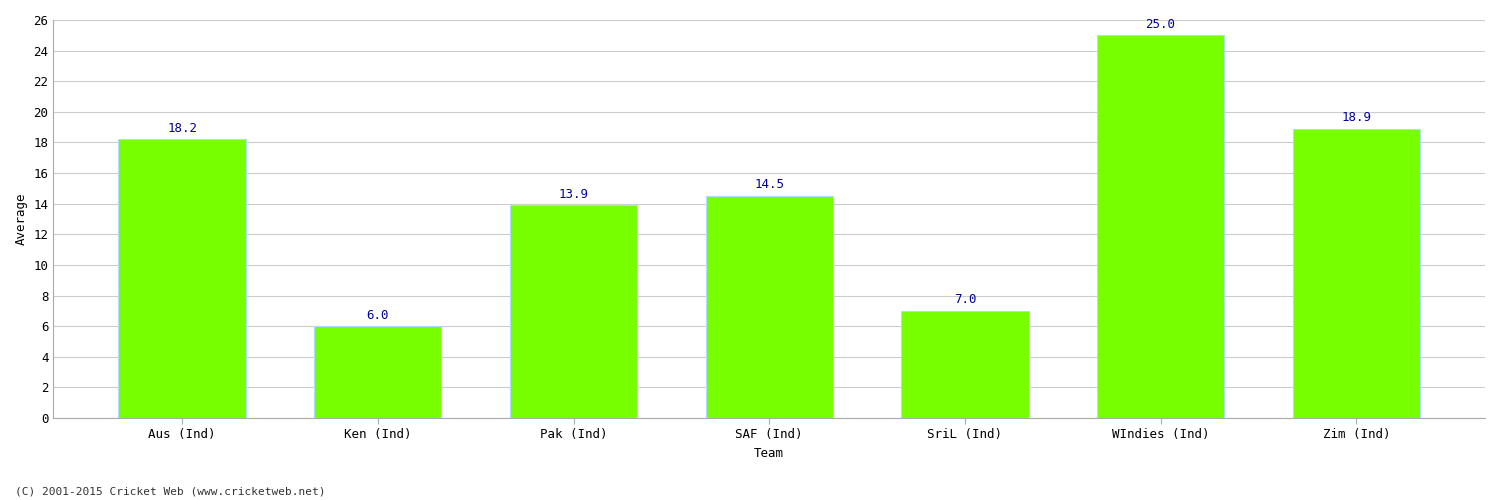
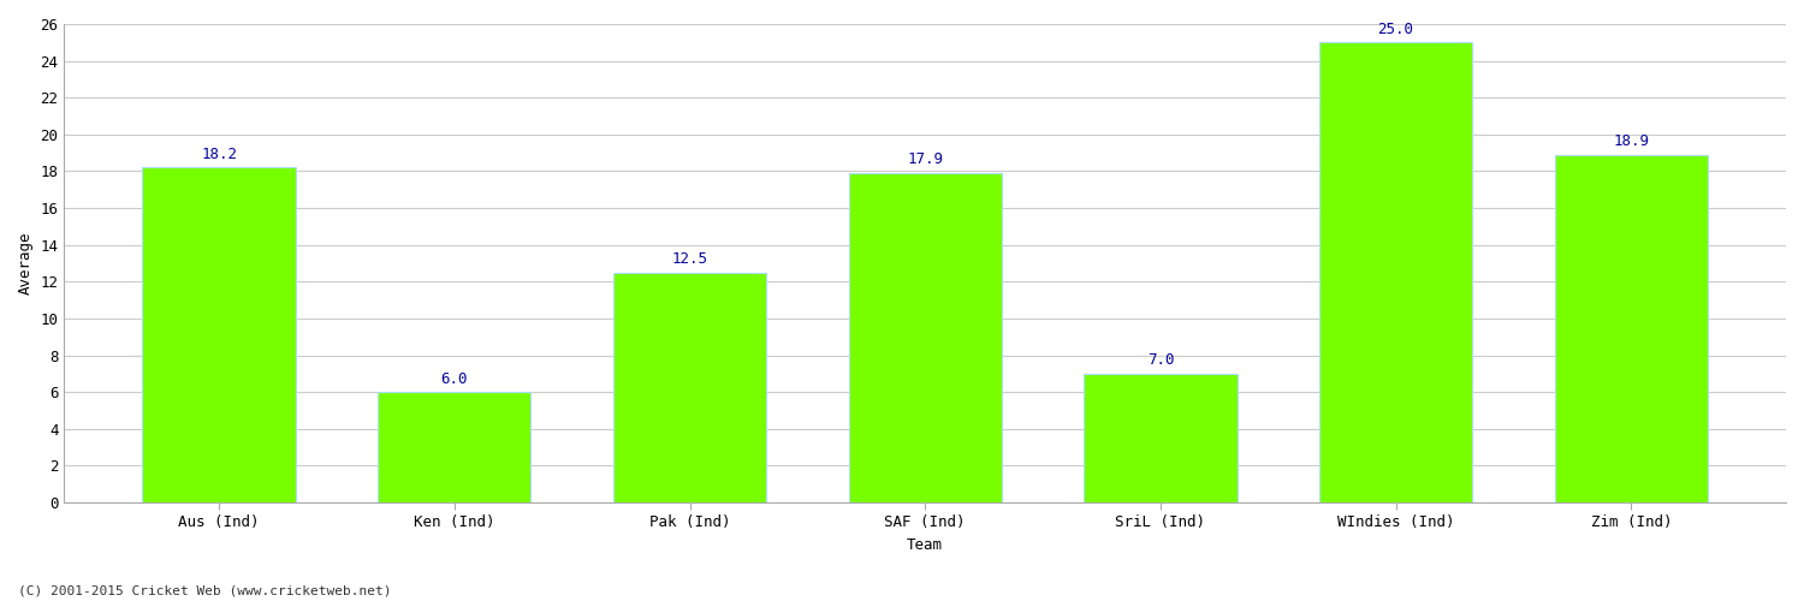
Pak (Ind): 13.9 -> 12.5
SAF (Ind): 14.5 -> 17.9
